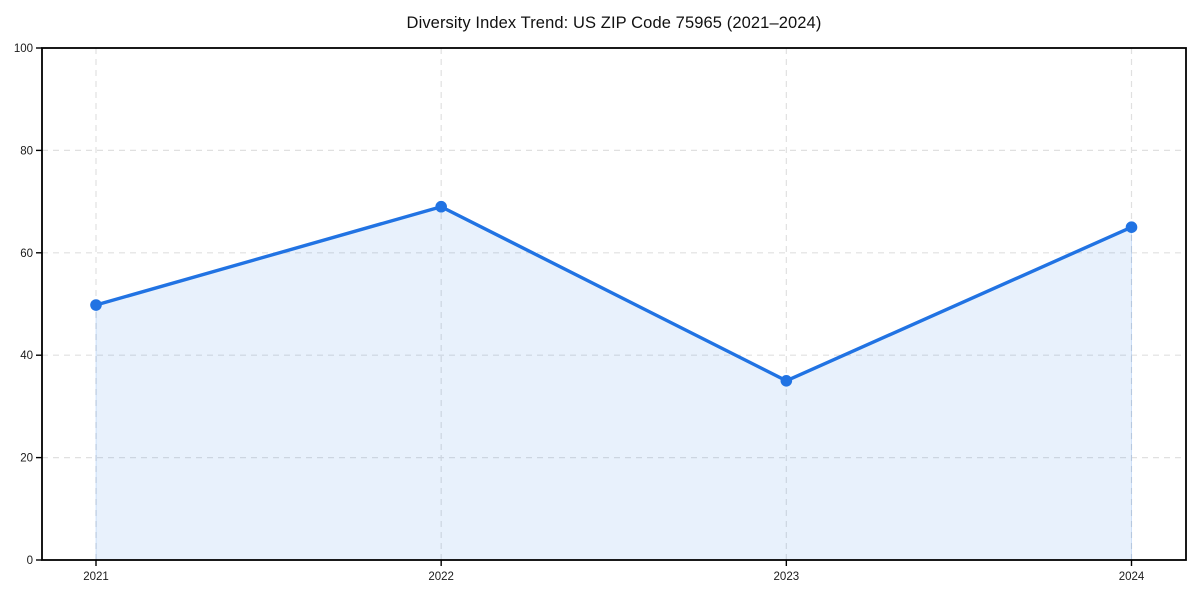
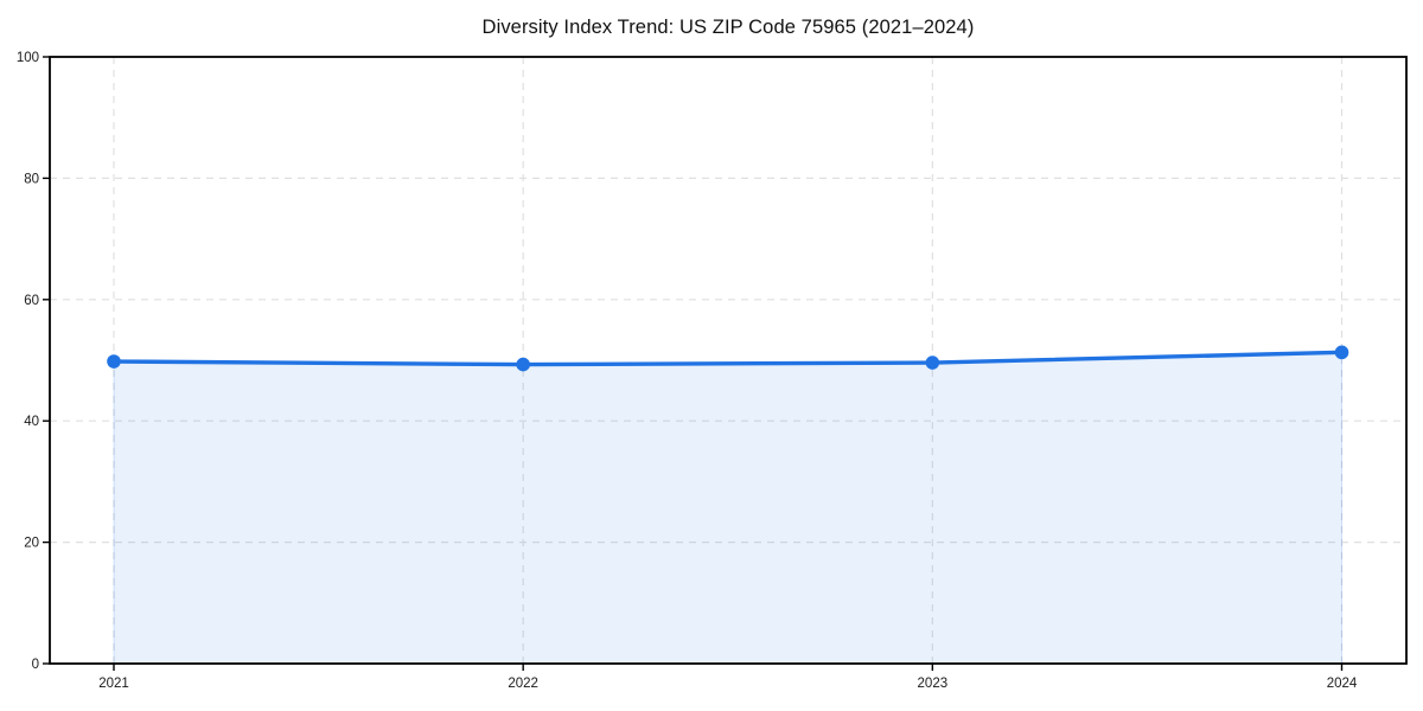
2022: 69 -> 49
2023: 35 -> 50
2024: 65 -> 51
